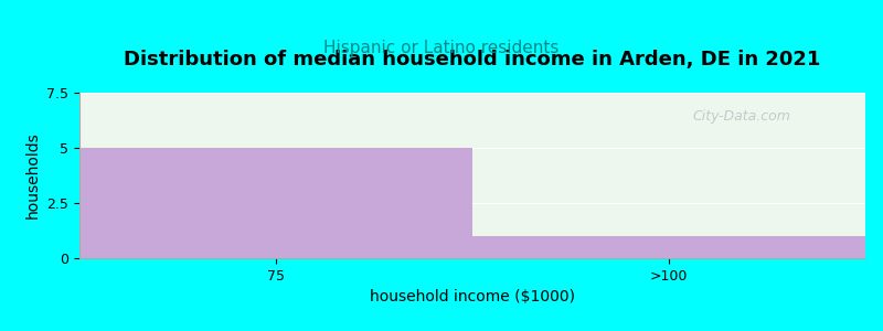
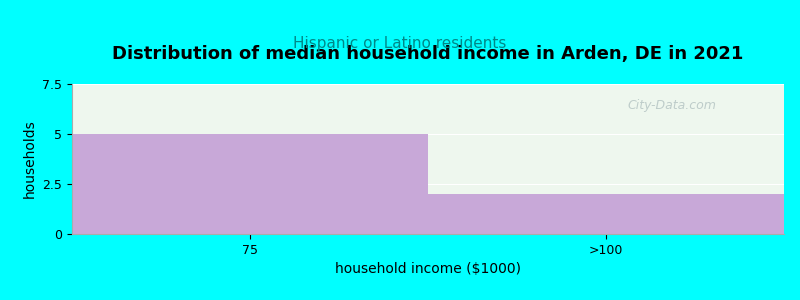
>100: 1 -> 2
